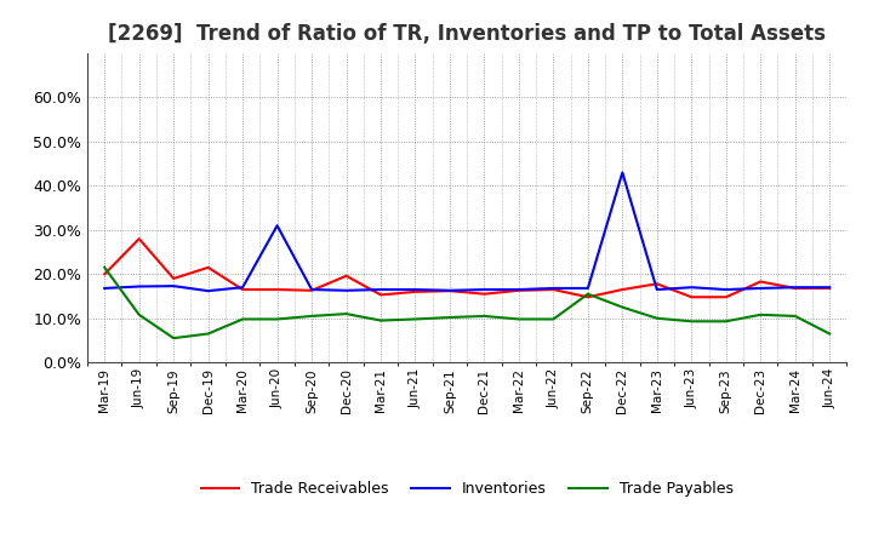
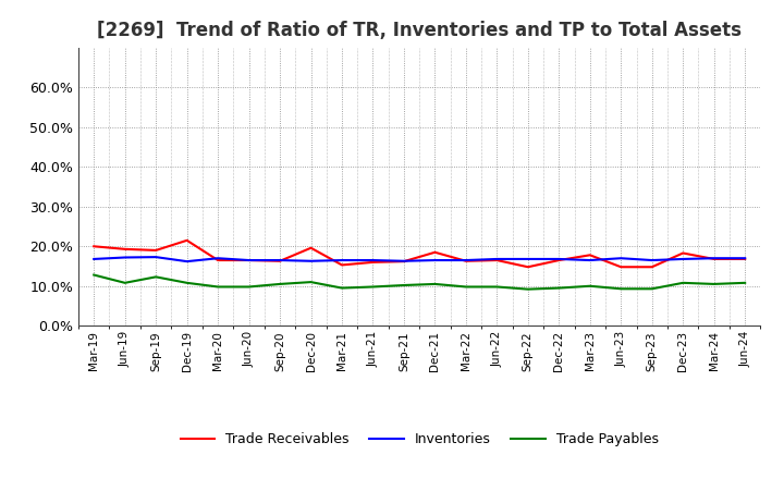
Trade Payables/Mar-19: 21.5% -> 12.8%
Trade Receivables/Jun-19: 28.0% -> 19.3%
Trade Payables/Sep-19: 5.5% -> 12.3%
Trade Payables/Dec-19: 6.5% -> 10.8%
Inventories/Jun-20: 31.0% -> 16.5%
Trade Receivables/Dec-21: 15.5% -> 18.5%
Trade Payables/Sep-22: 15.5% -> 9.2%
Inventories/Dec-22: 43.0% -> 16.8%
Trade Payables/Dec-22: 12.5% -> 9.5%
Trade Payables/Jun-24: 6.5% -> 10.8%
